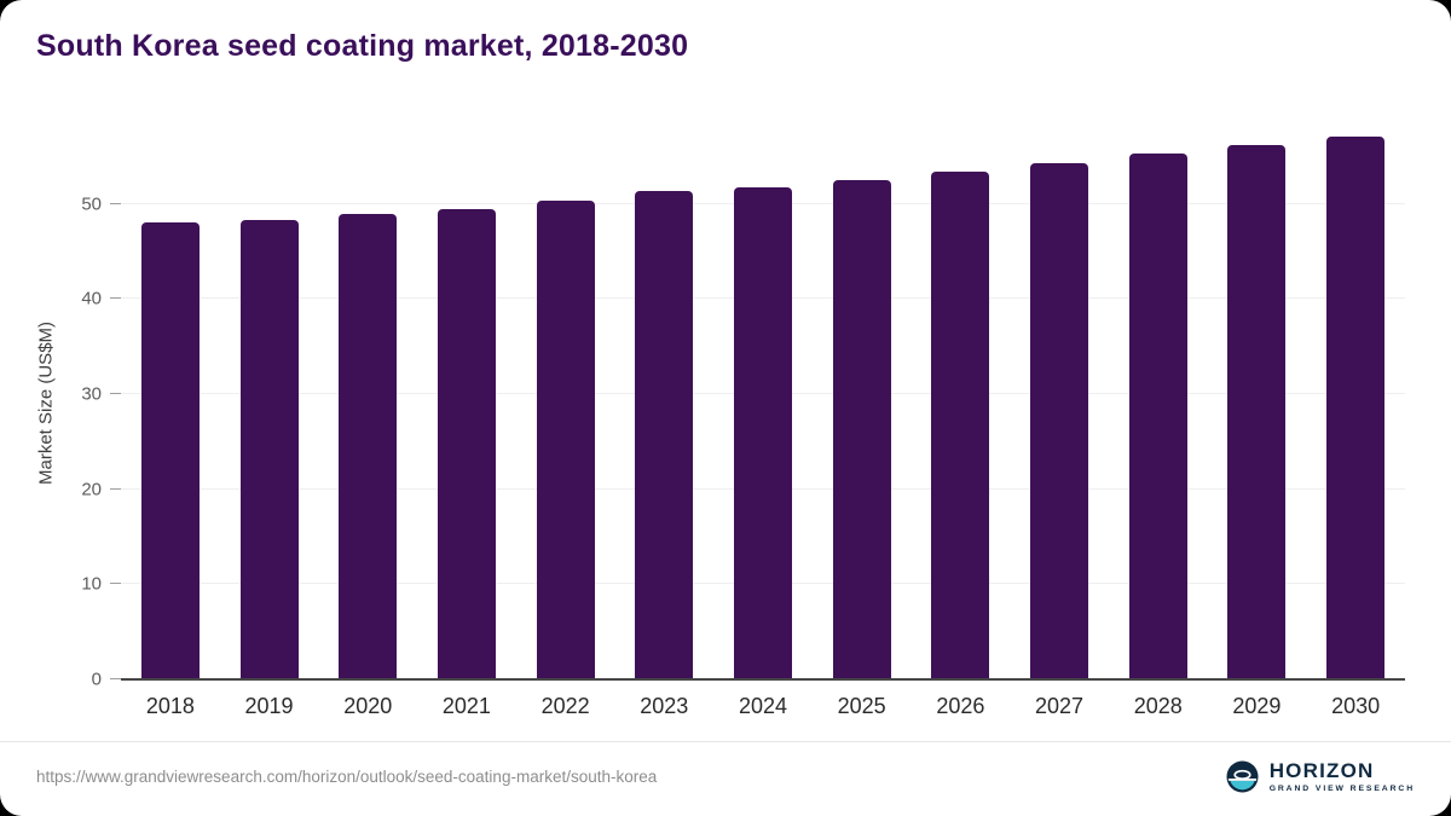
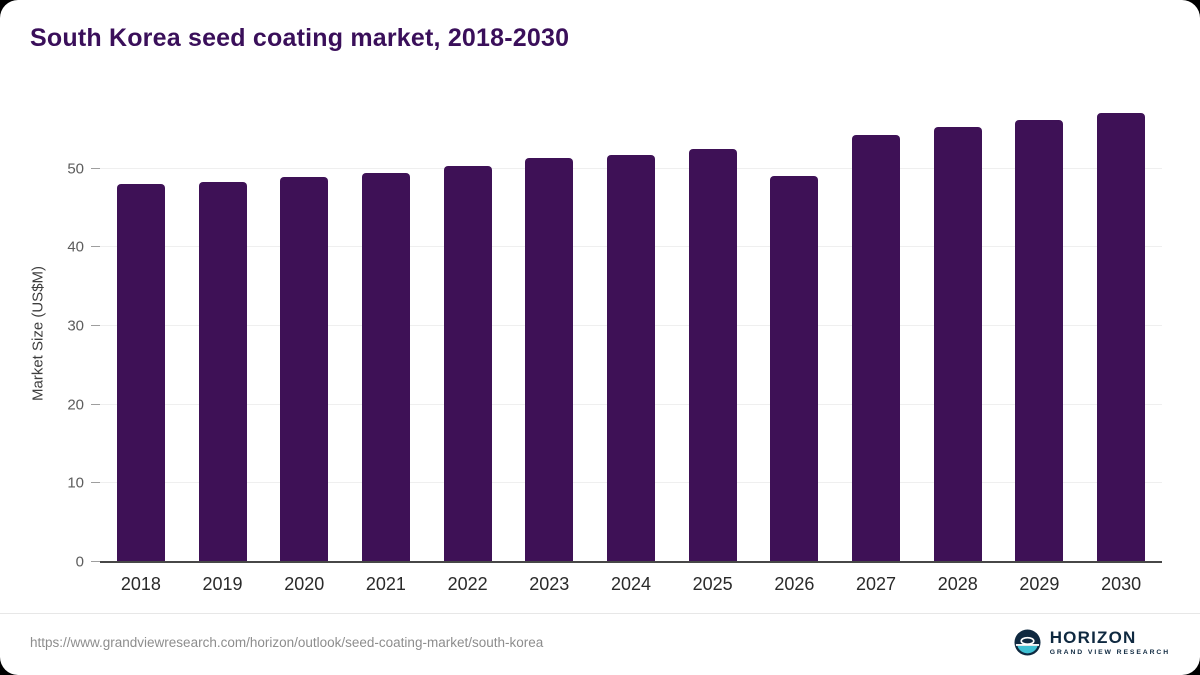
2026: 53 -> 49
